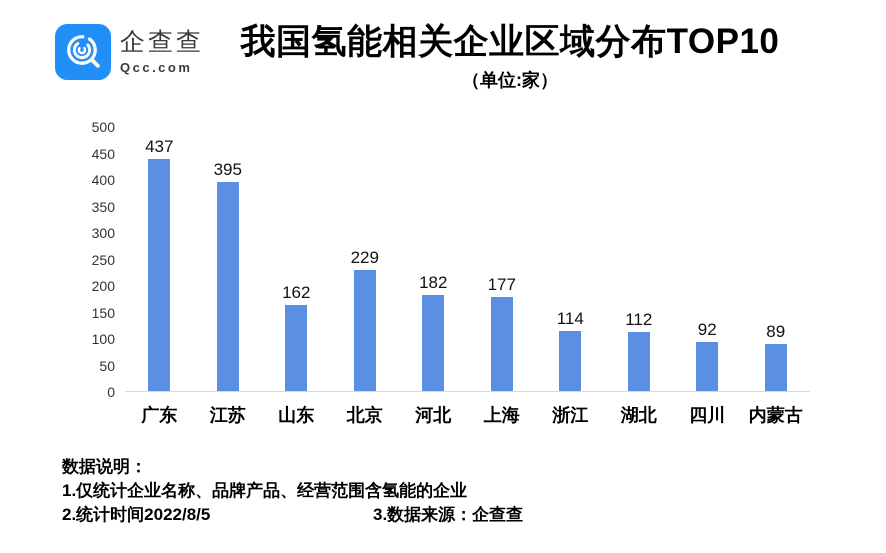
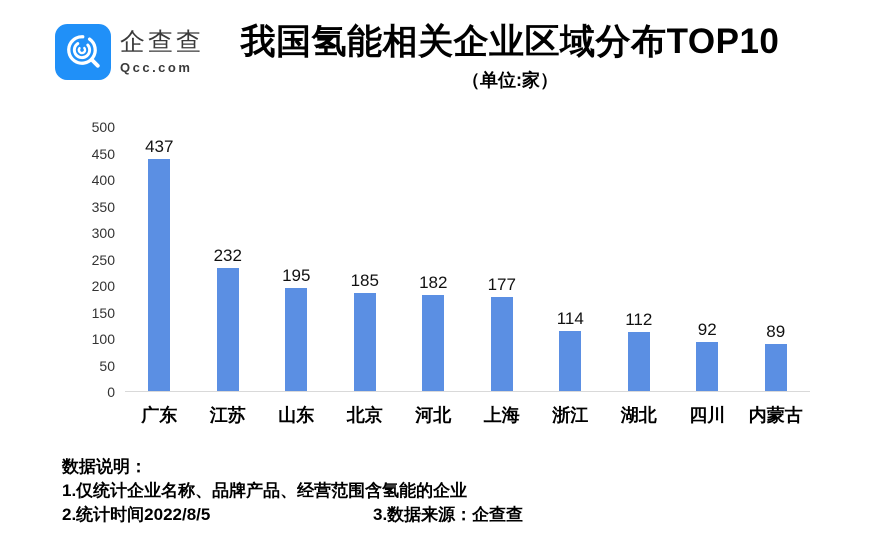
江苏: 395 -> 232
山东: 162 -> 195
北京: 229 -> 185
